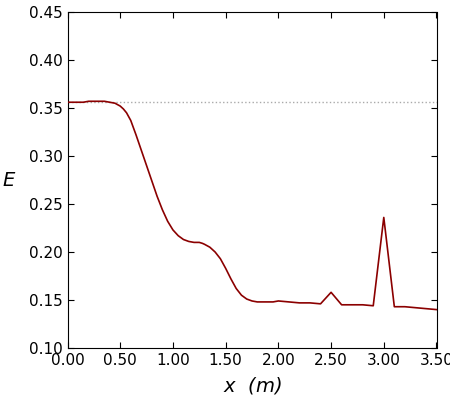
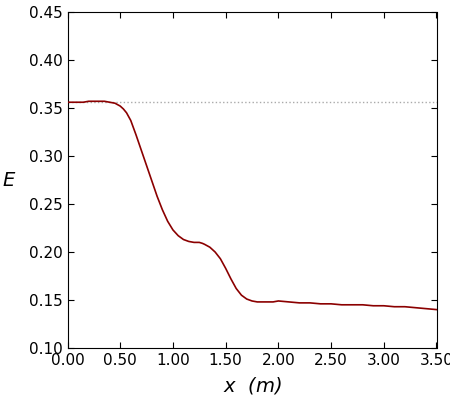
2.50: 0.158 -> 0.146
3.00: 0.236 -> 0.144
